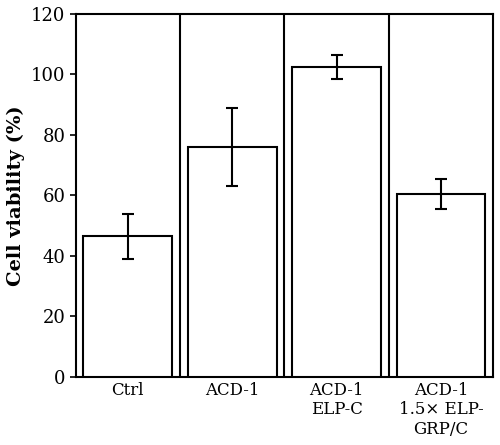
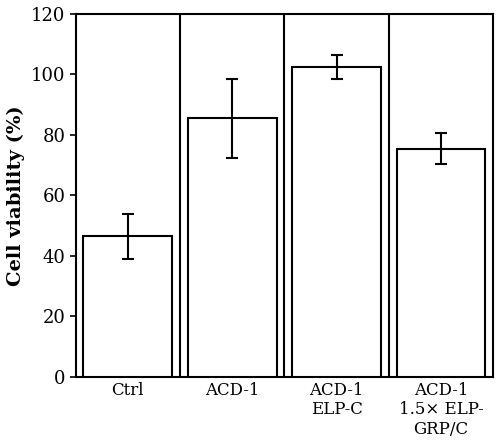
ACD-1: 76.0 -> 85.5
ACD-1 1.5× ELP- GRP/C: 60.5 -> 75.5
